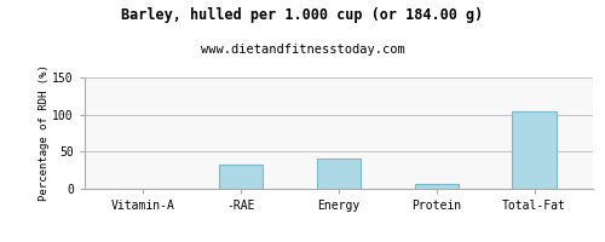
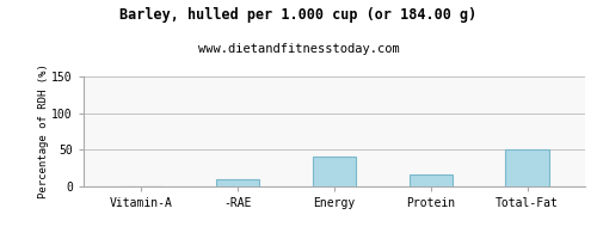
-RAE: 33 -> 10
Protein: 7 -> 16
Total-Fat: 104 -> 50
